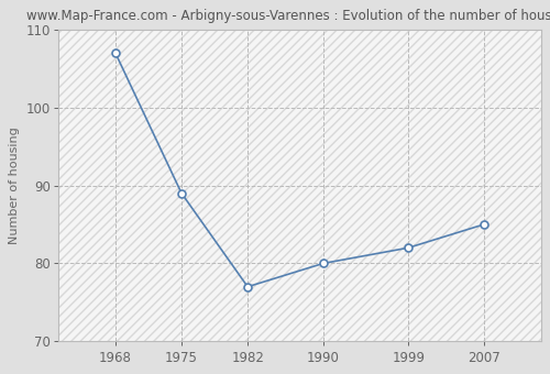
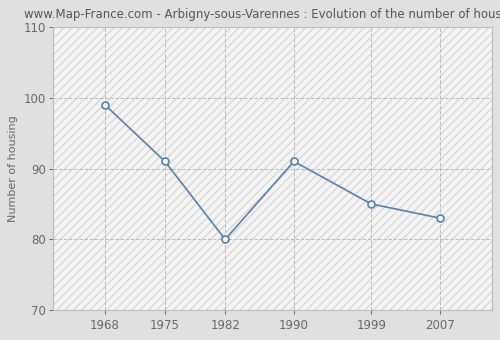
1968: 107 -> 99
1975: 89 -> 91
1982: 77 -> 80
1990: 80 -> 91
1999: 82 -> 85
2007: 85 -> 83
